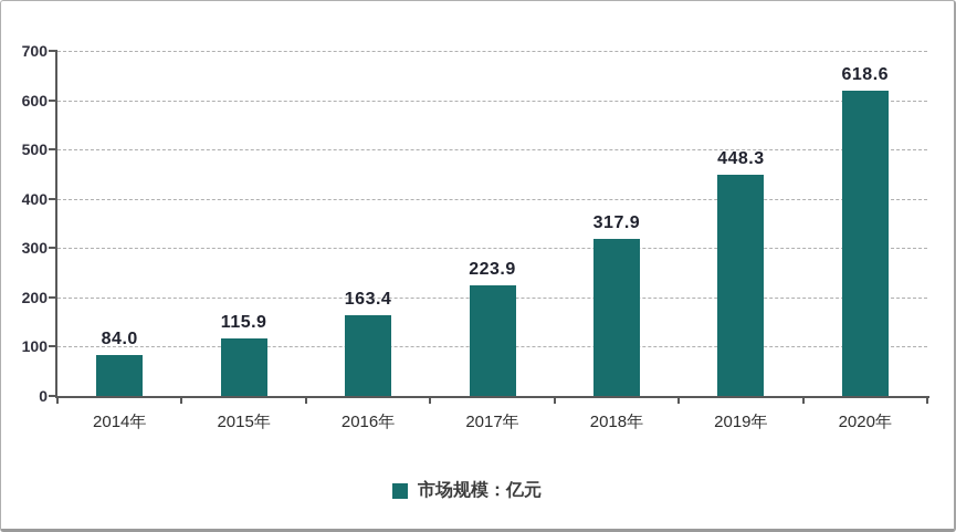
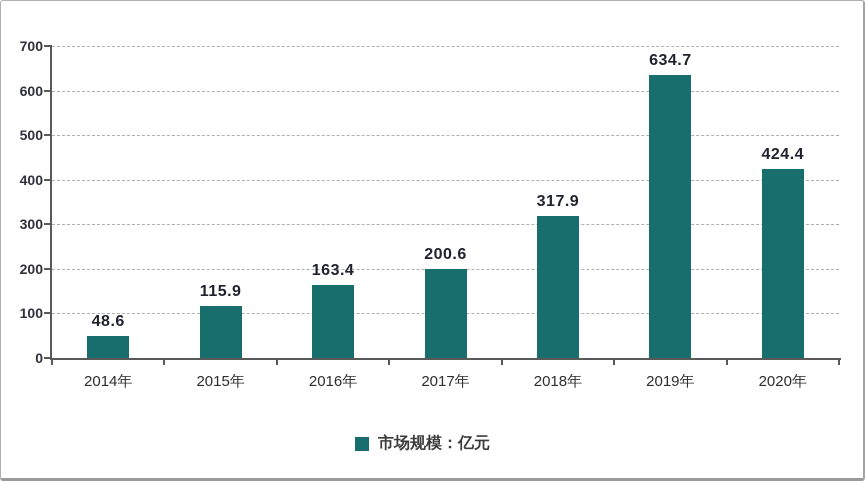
2014年: 84.0 -> 48.6
2017年: 223.9 -> 200.6
2019年: 448.3 -> 634.7
2020年: 618.6 -> 424.4
